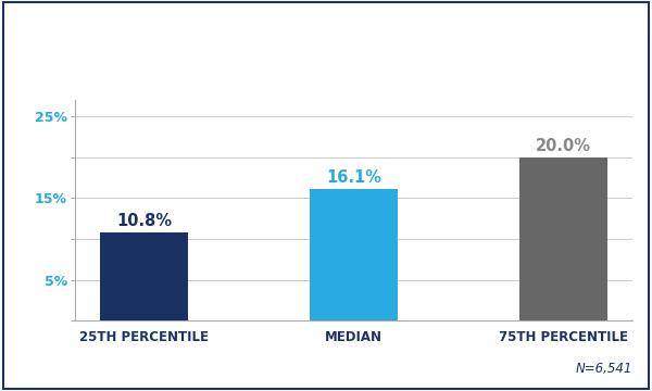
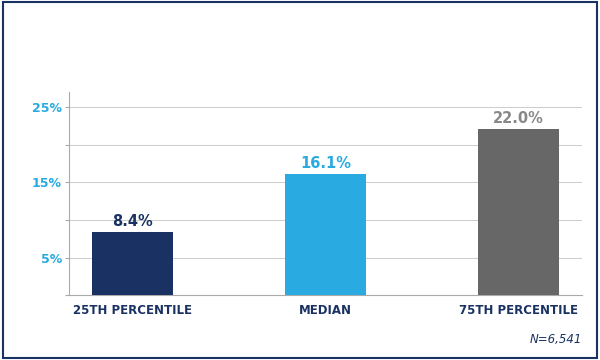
25TH PERCENTILE: 10.8% -> 8.4%
75TH PERCENTILE: 20.0% -> 22.0%
